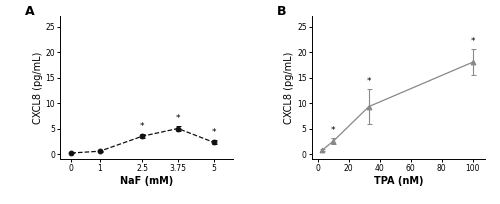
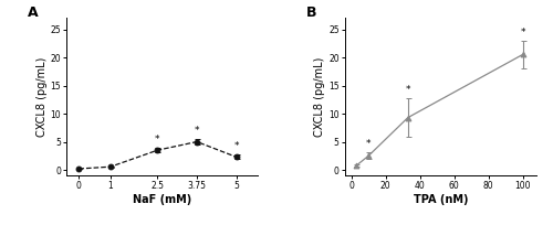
100: 18.0 -> 20.5
